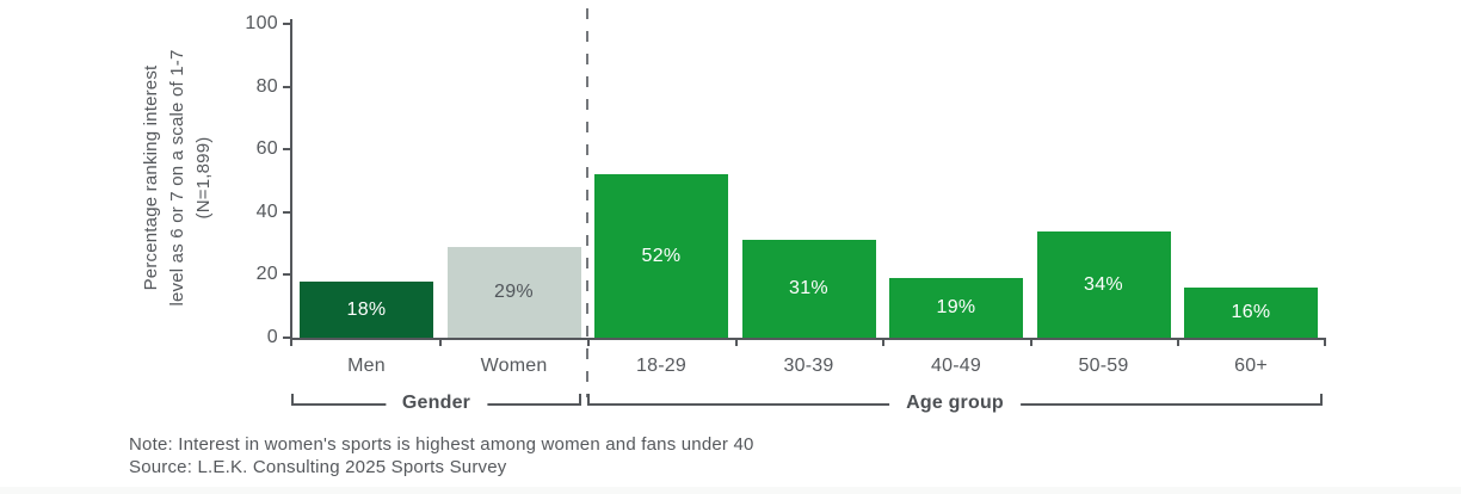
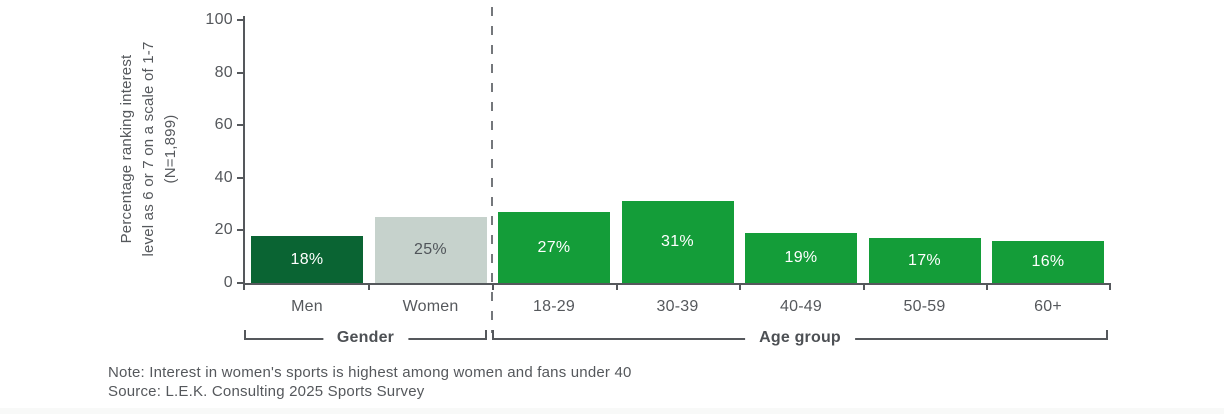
Women: 29% -> 25%
18-29: 52% -> 27%
50-59: 34% -> 17%
